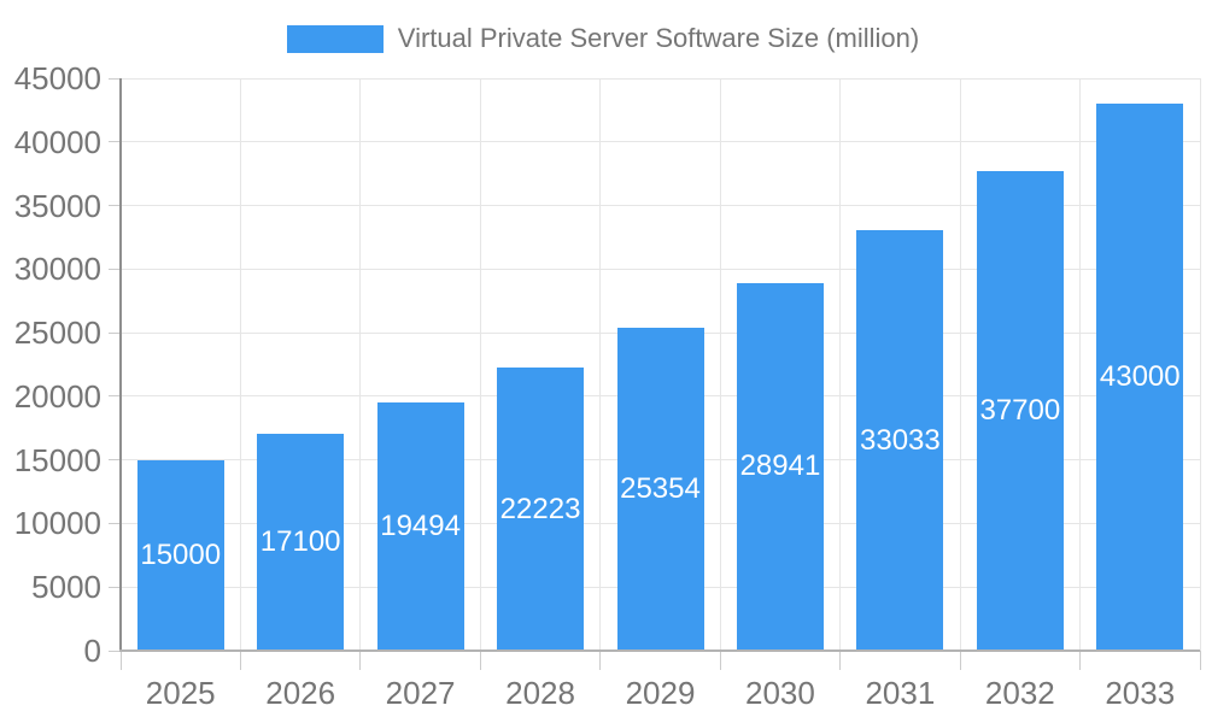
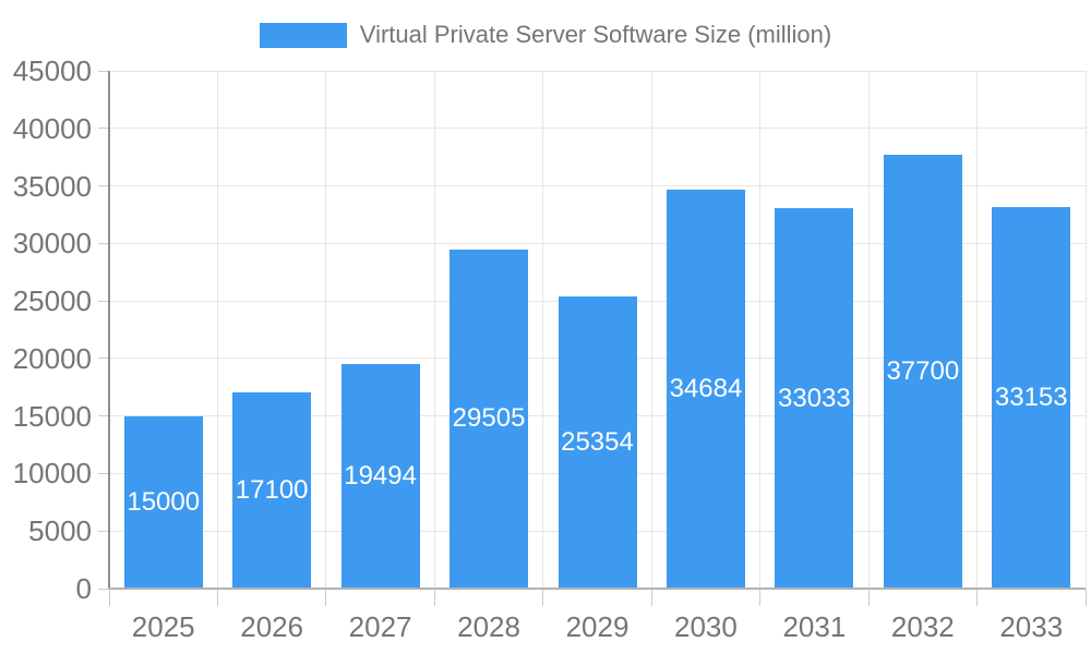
2028: 22223 -> 29505
2030: 28941 -> 34684
2033: 43000 -> 33153
